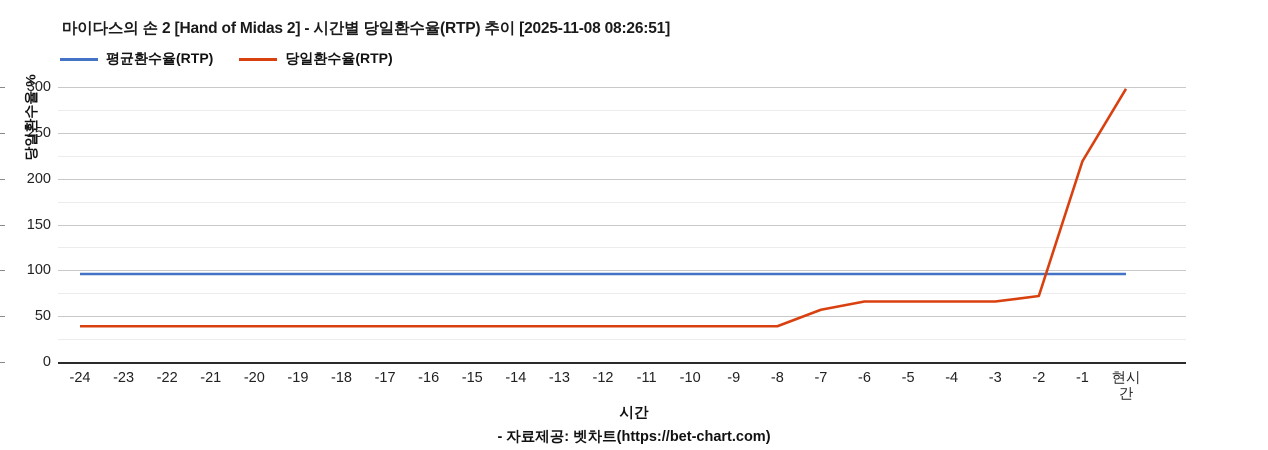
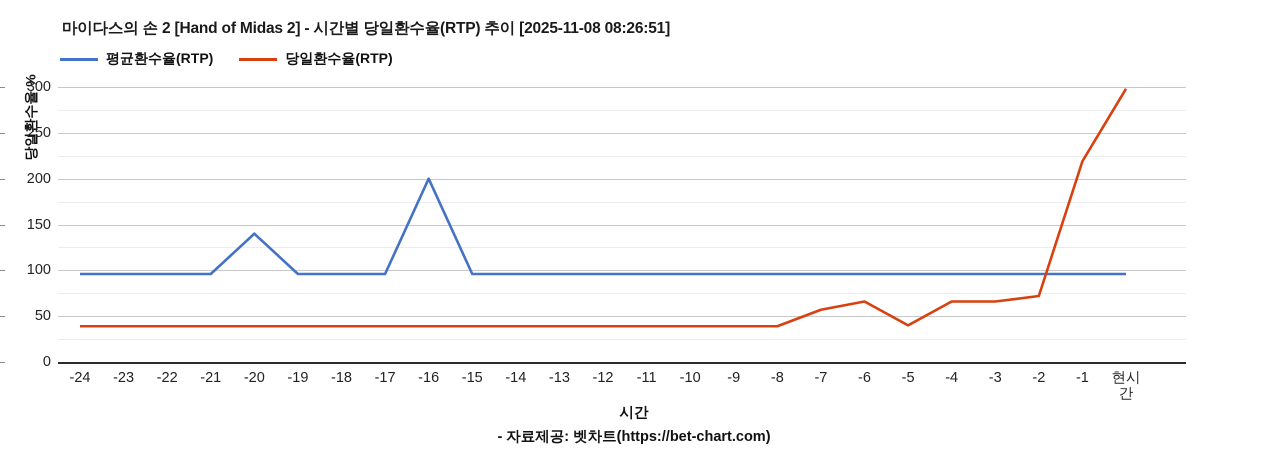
평균환수율(RTP)/-20: 100 -> 140
평균환수율(RTP)/-16: 100 -> 200
당일환수율(RTP)/-5: 70 -> 40
